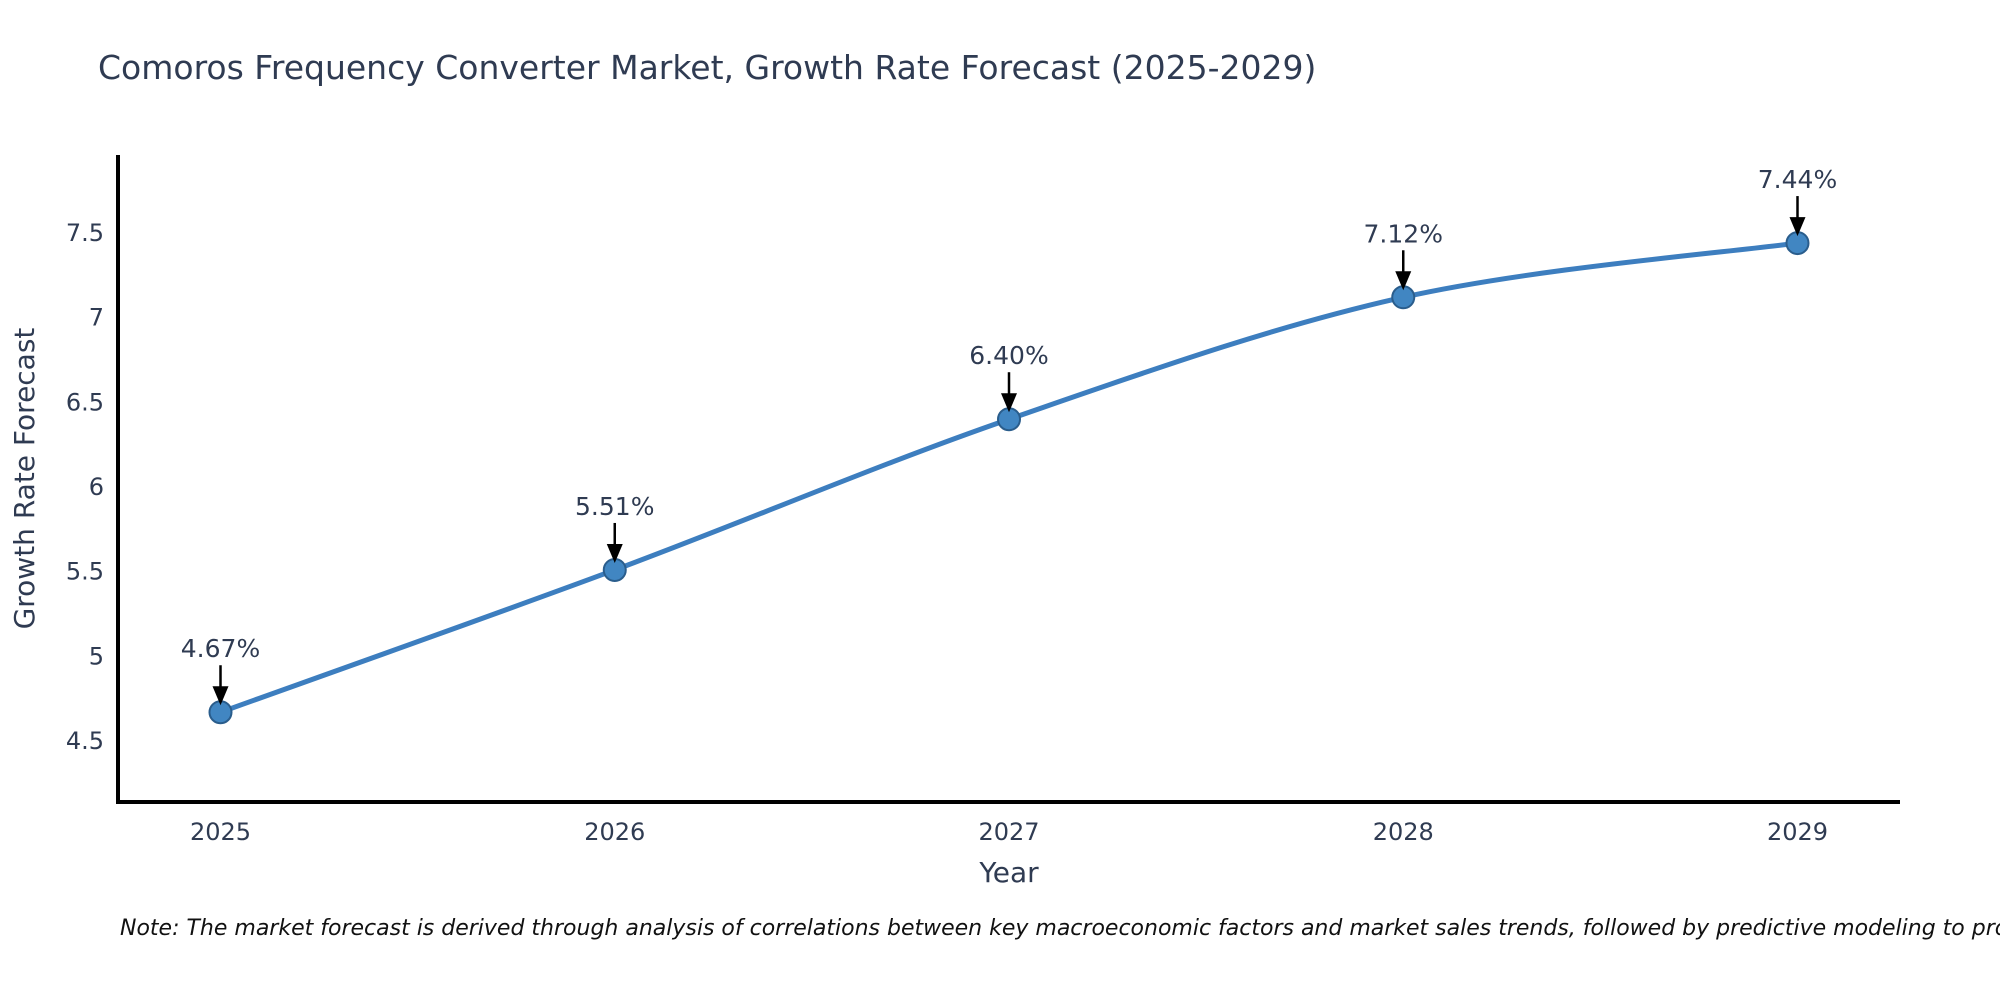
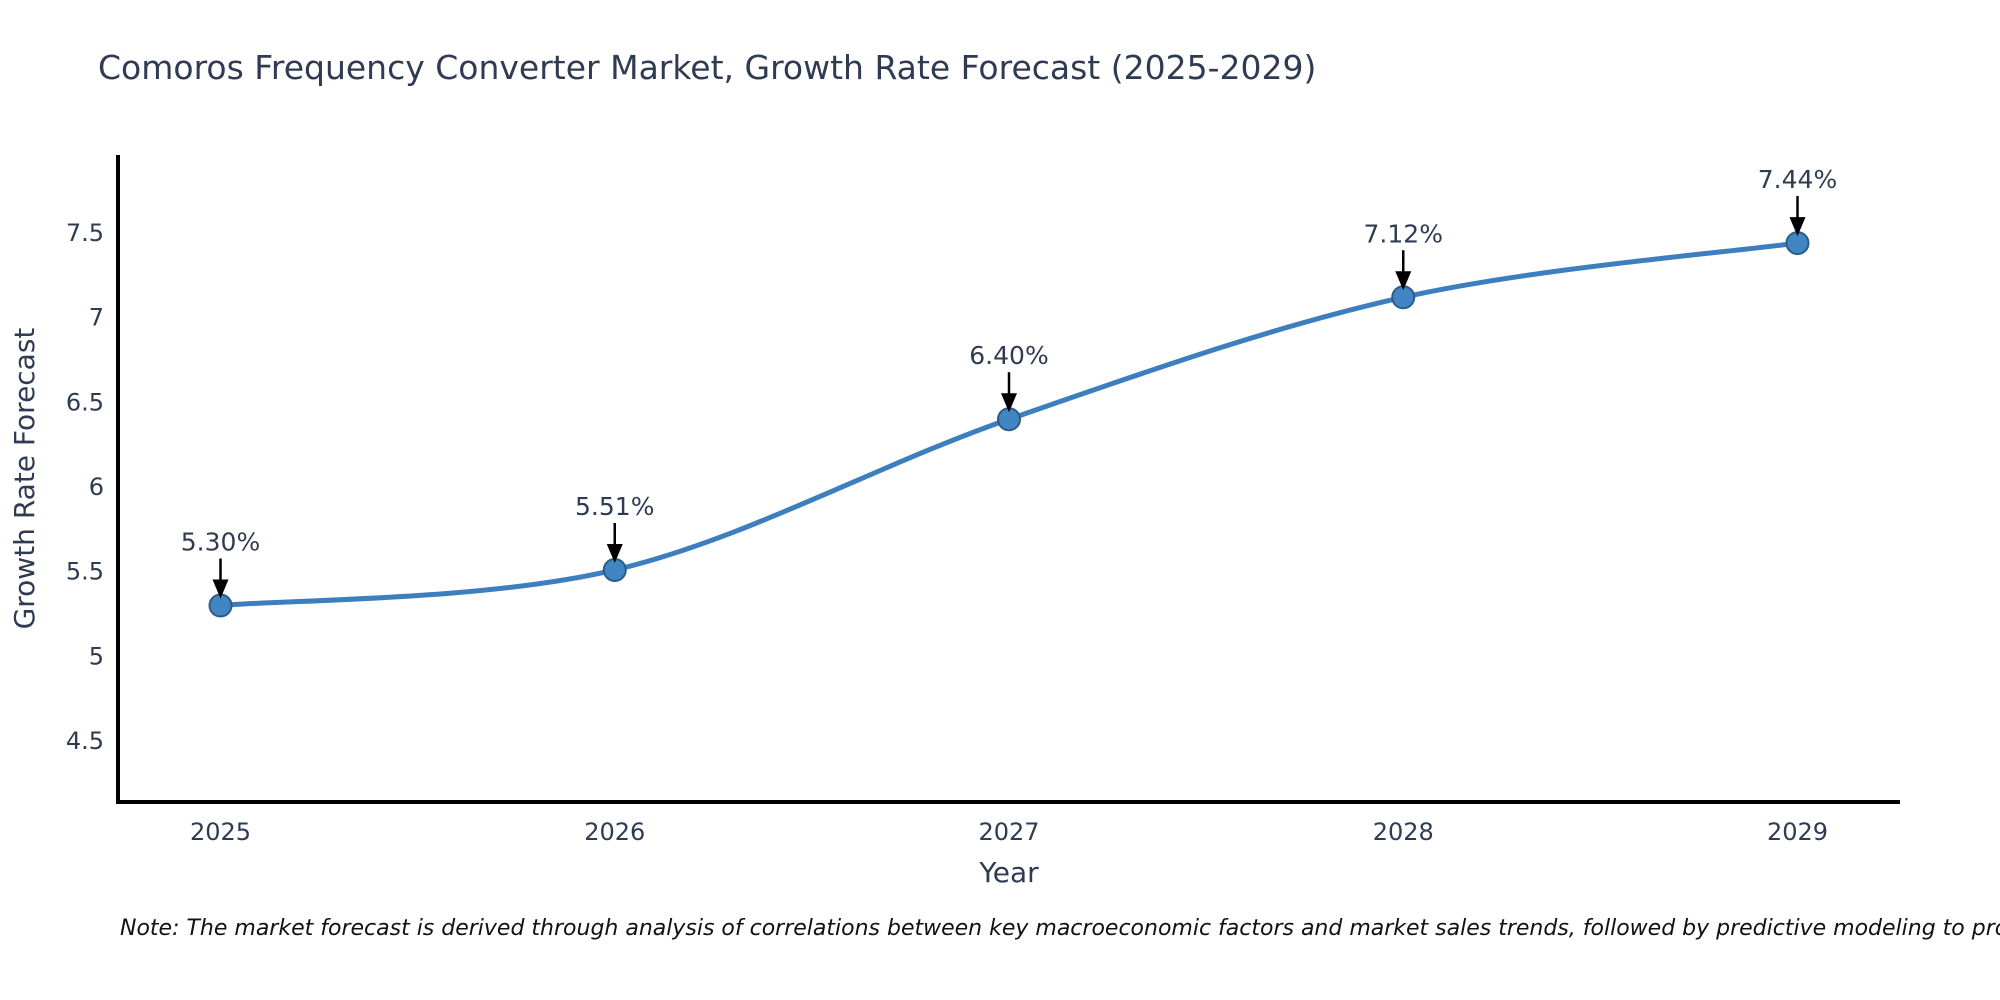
2025: 4.67% -> 5.30%
